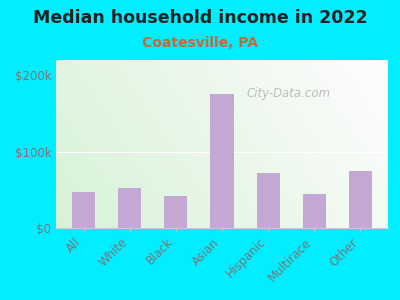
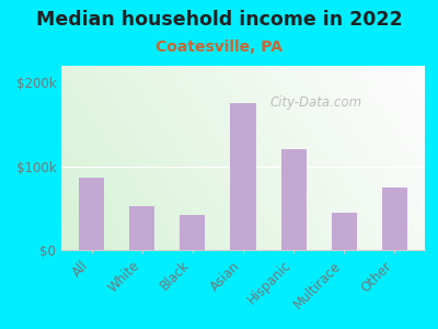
All: $47k -> $86k
Hispanic: $72k -> $120k
